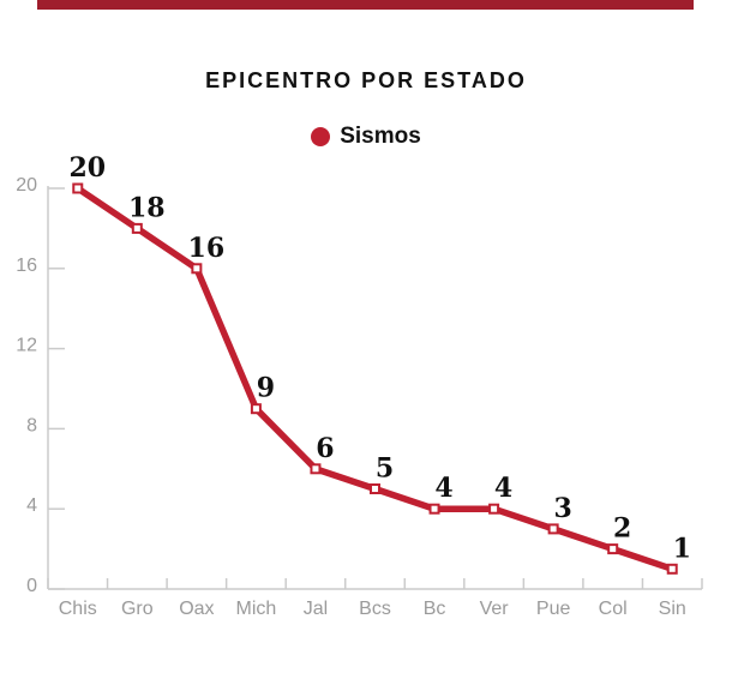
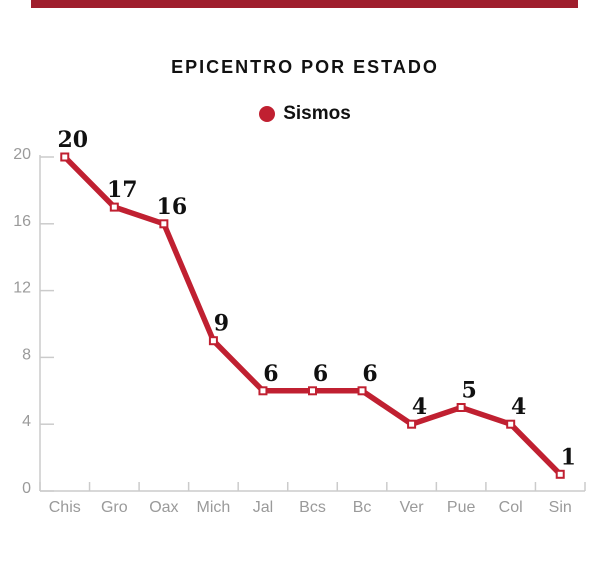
Gro: 18 -> 17
Bcs: 5 -> 6
Bc: 4 -> 6
Pue: 3 -> 5
Col: 2 -> 4
